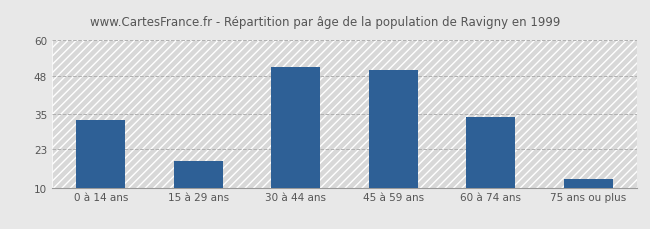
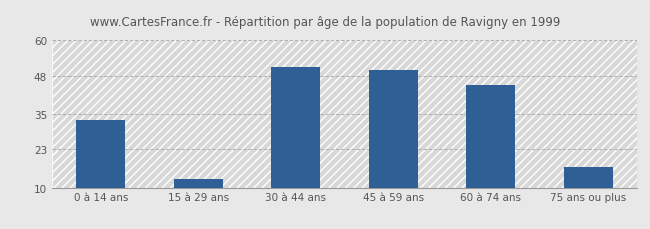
15 à 29 ans: 19 -> 13
60 à 74 ans: 34 -> 45
75 ans ou plus: 13 -> 17
